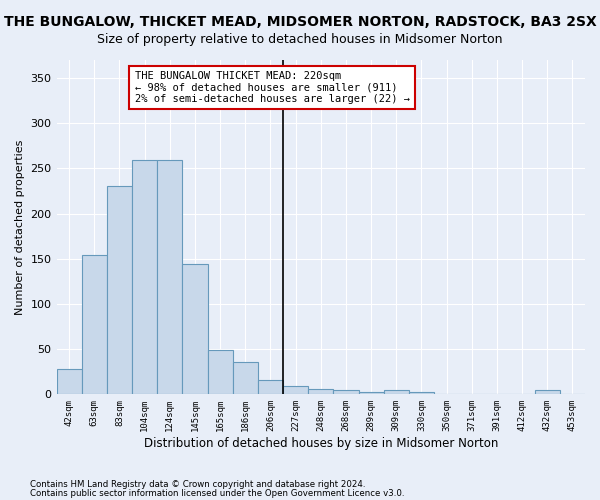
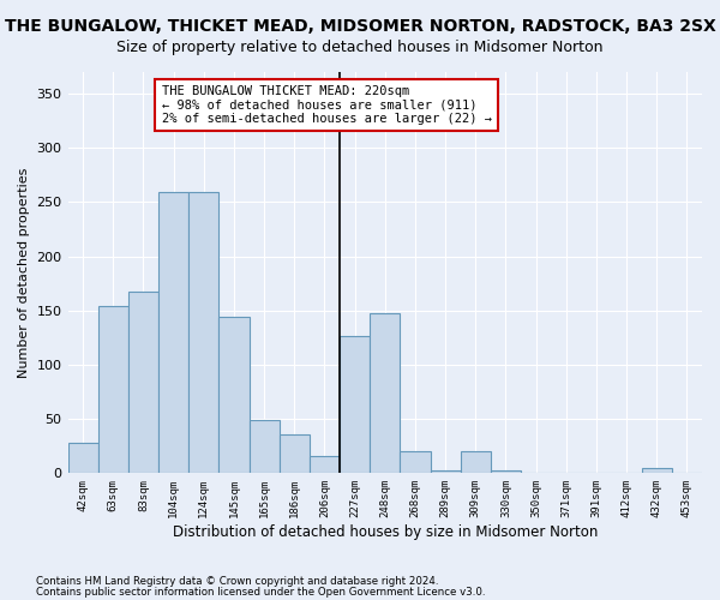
83sqm: 231 -> 168
227sqm: 9 -> 126
248sqm: 6 -> 148
268sqm: 5 -> 20
309sqm: 5 -> 20
